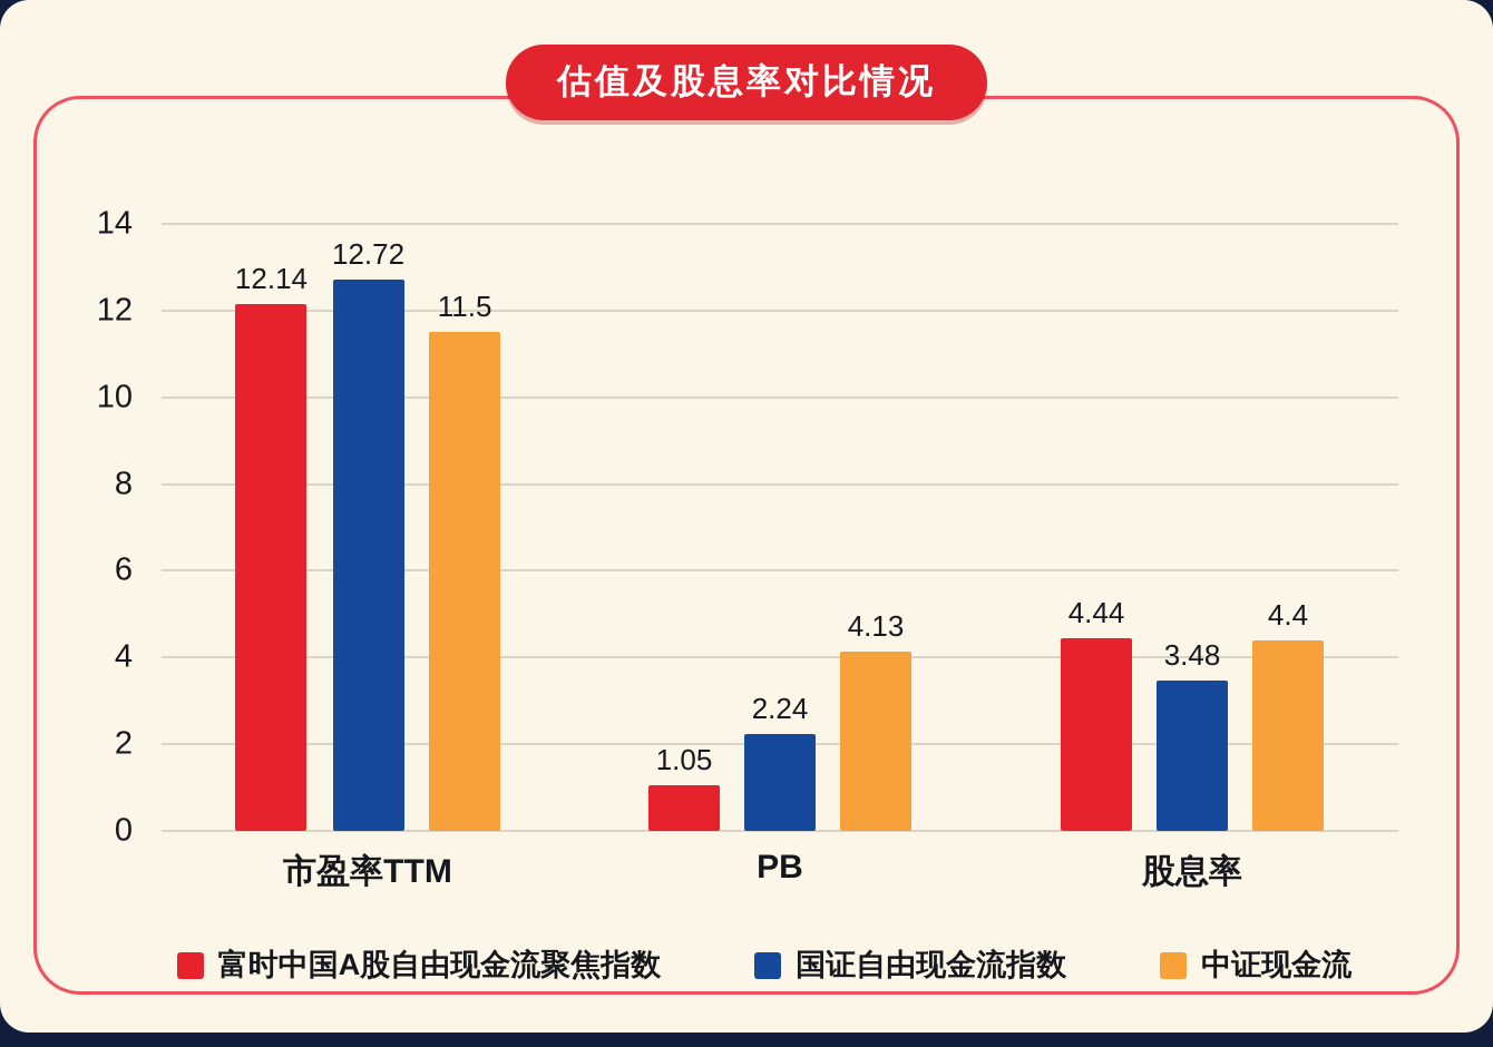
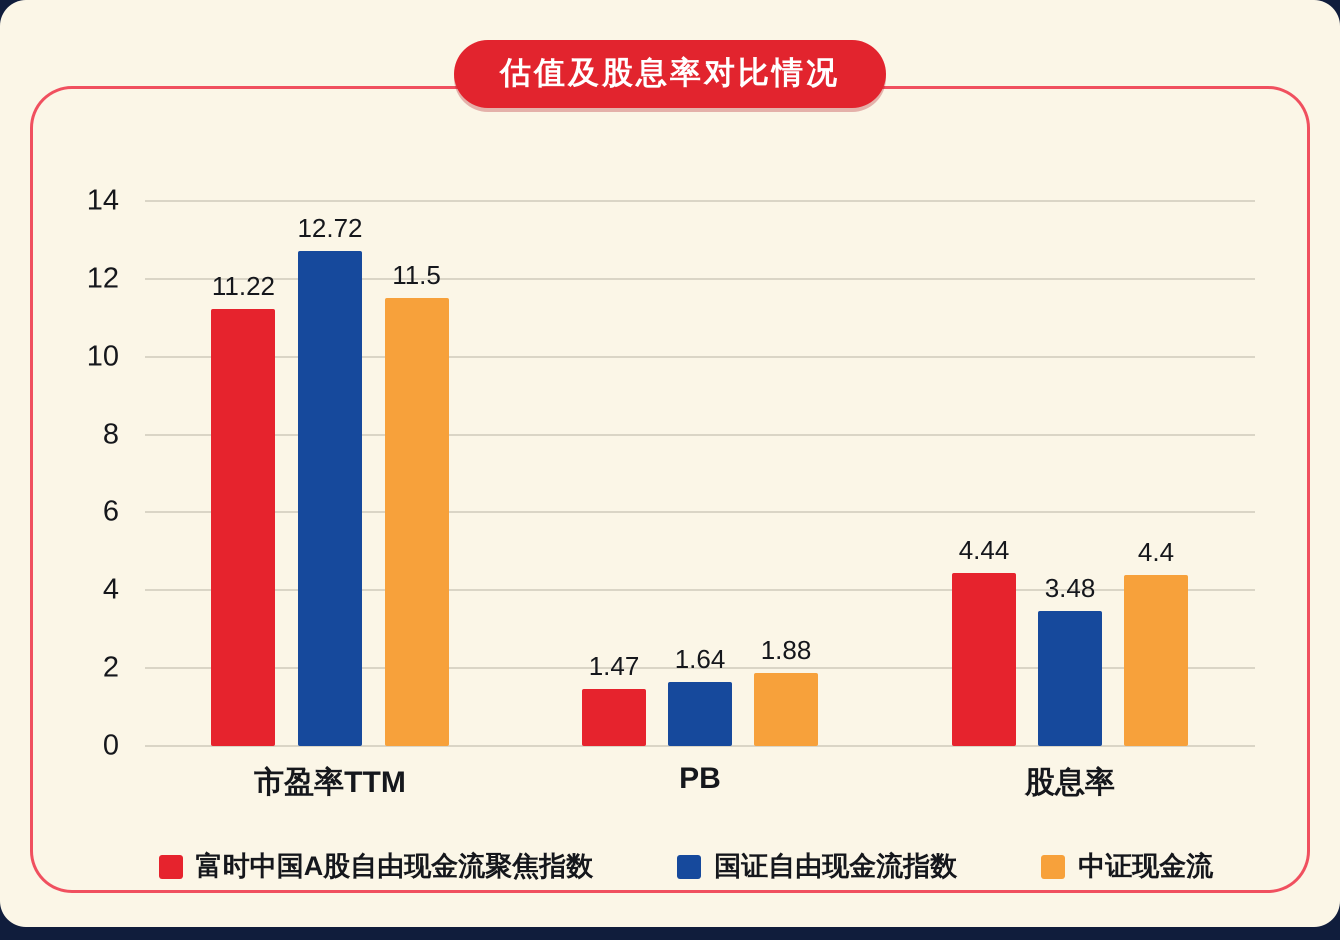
富时中国A股自由现金流聚焦指数/市盈率TTM: 12.14 -> 11.22
富时中国A股自由现金流聚焦指数/PB: 1.05 -> 1.47
国证自由现金流指数/PB: 2.24 -> 1.64
中证现金流/PB: 4.13 -> 1.88
